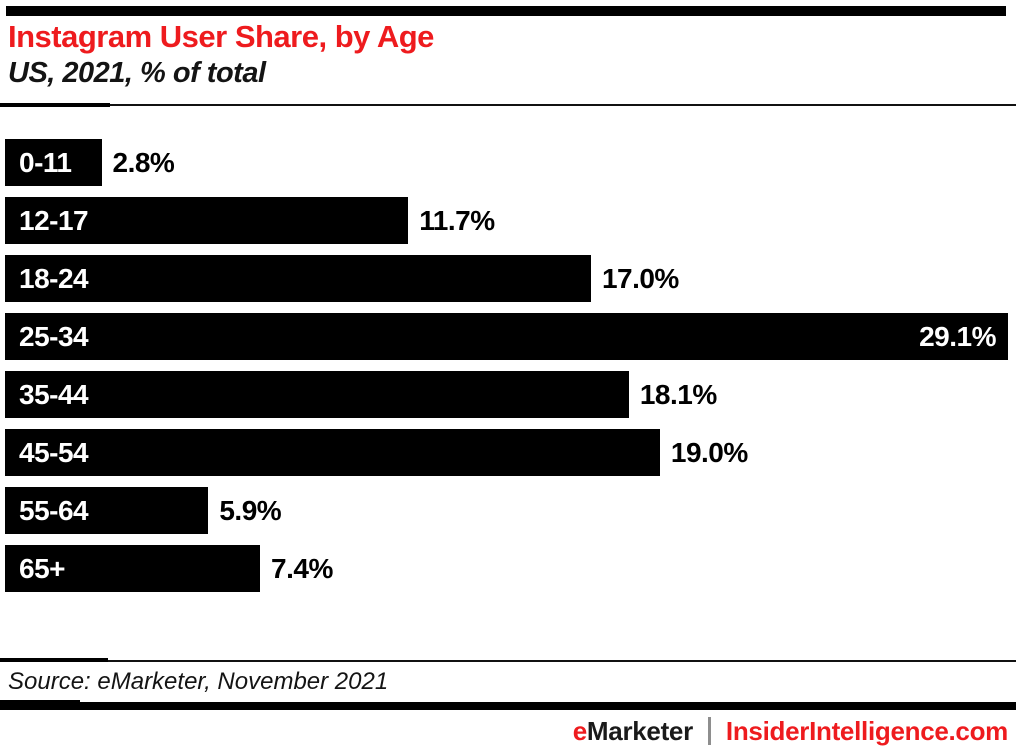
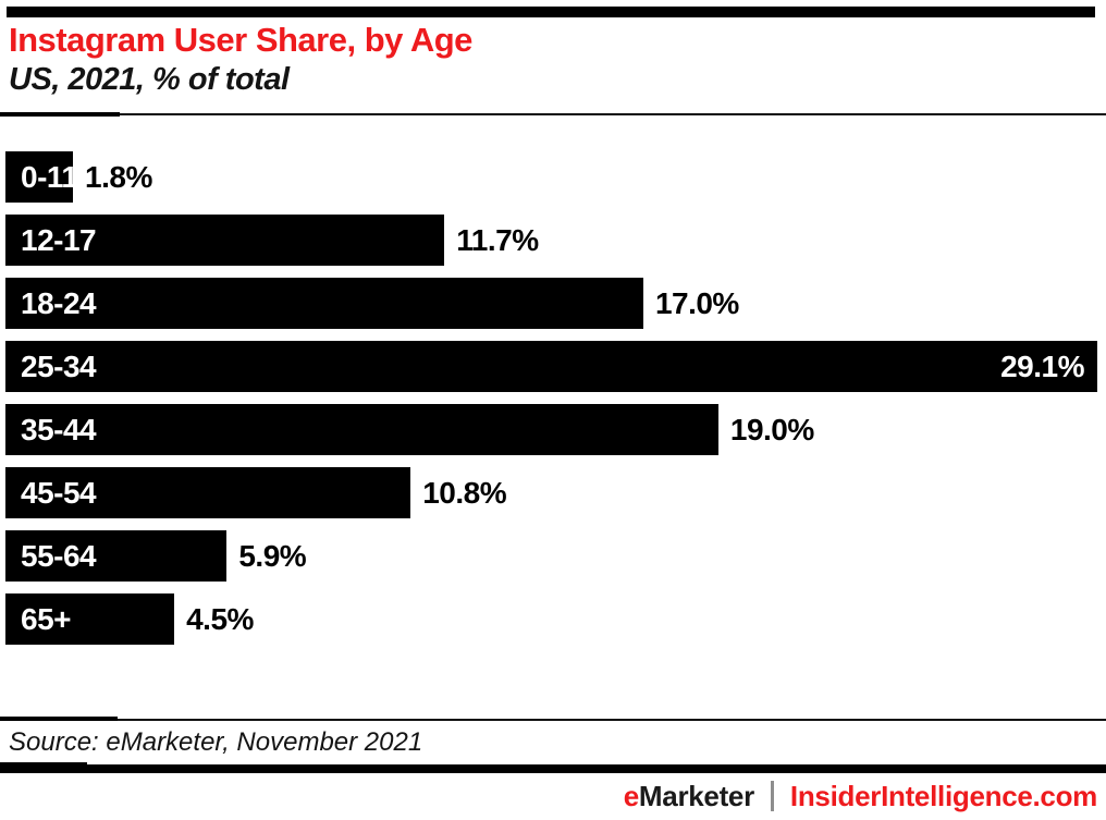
0-11: 2.8% -> 1.8%
35-44: 18.1% -> 19.0%
45-54: 19.0% -> 10.8%
65+: 7.4% -> 4.5%
